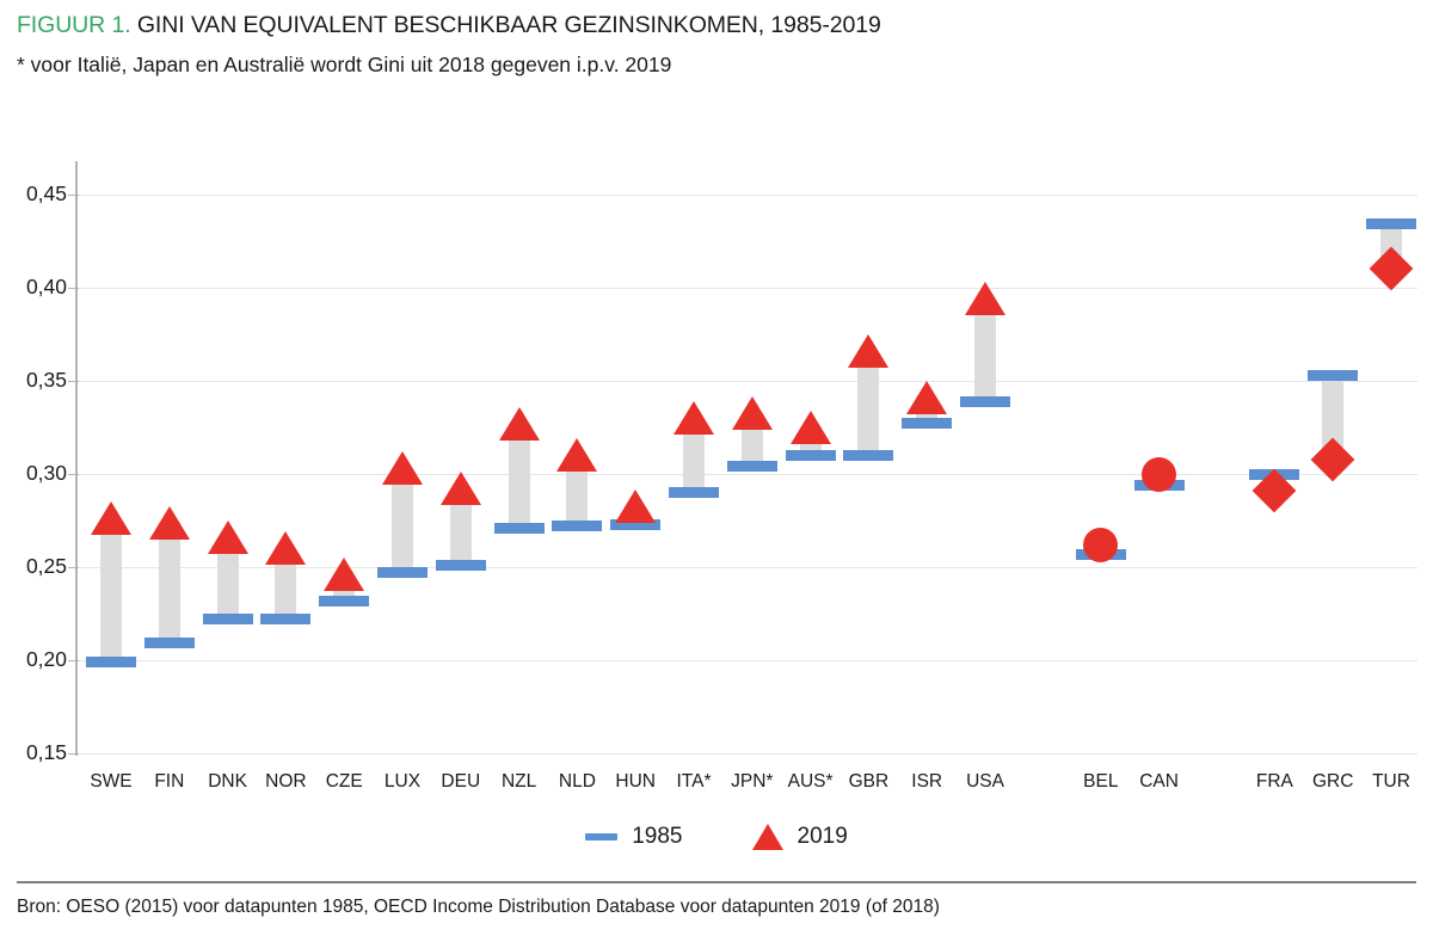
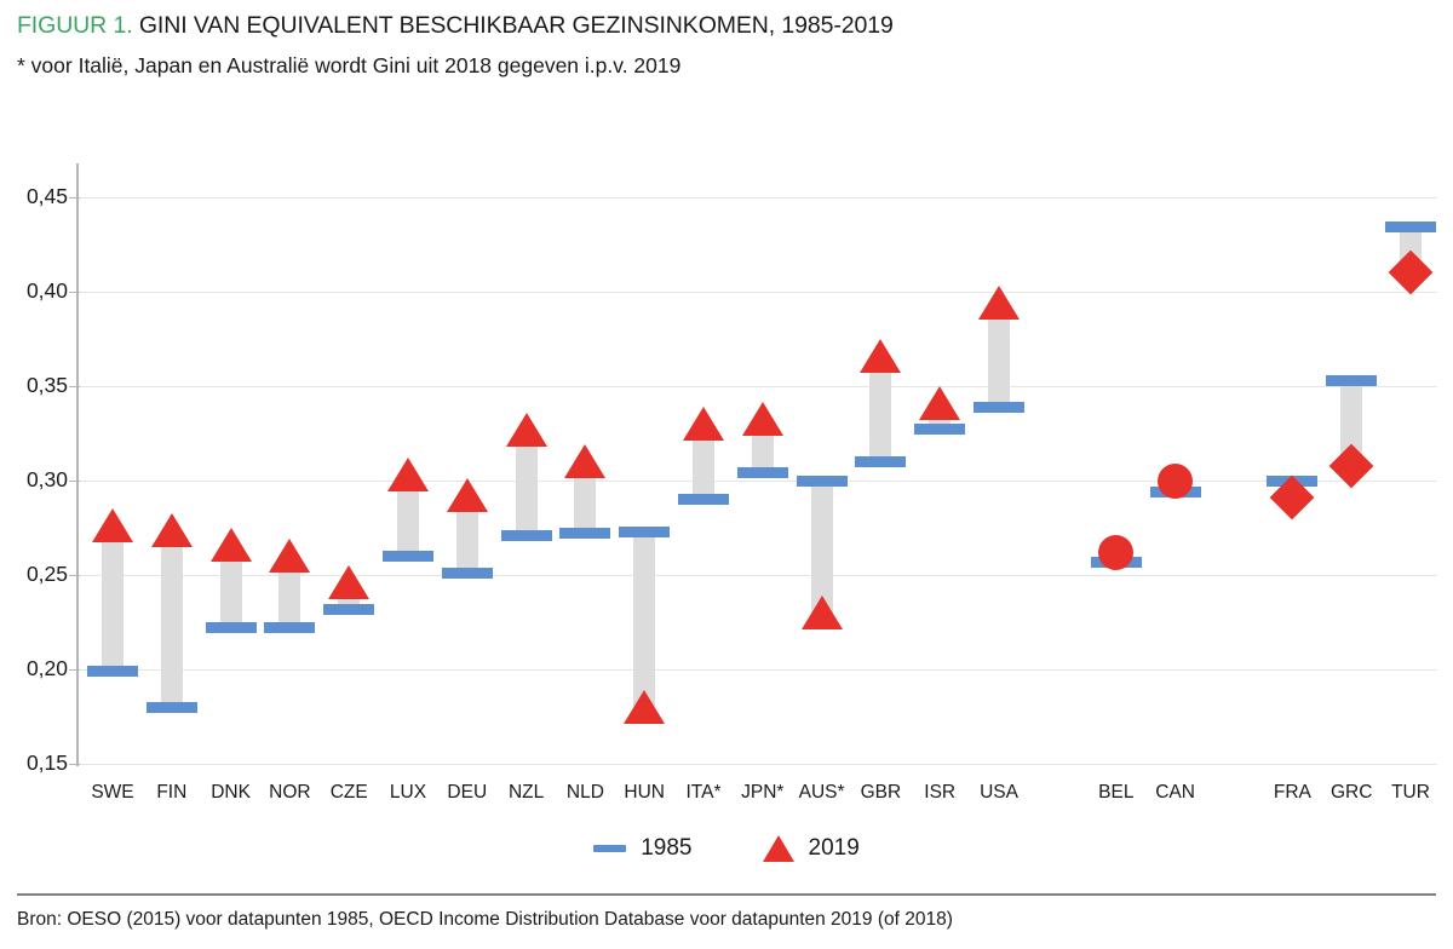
1985/FIN: 0,21 -> 0,18
1985/LUX: 0,25 -> 0,26
2019/HUN: 0,28 -> 0,18
1985/AUS*: 0,31 -> 0,30
2019/AUS*: 0,33 -> 0,23
